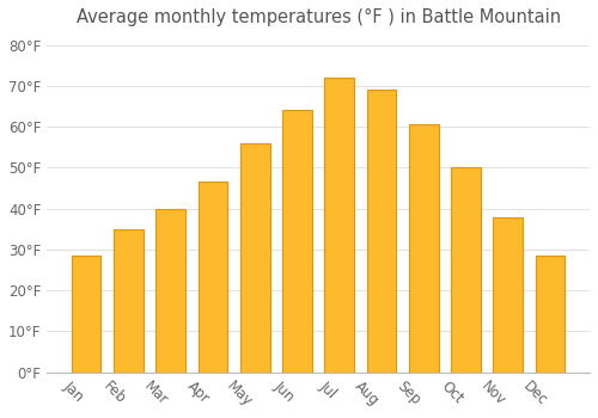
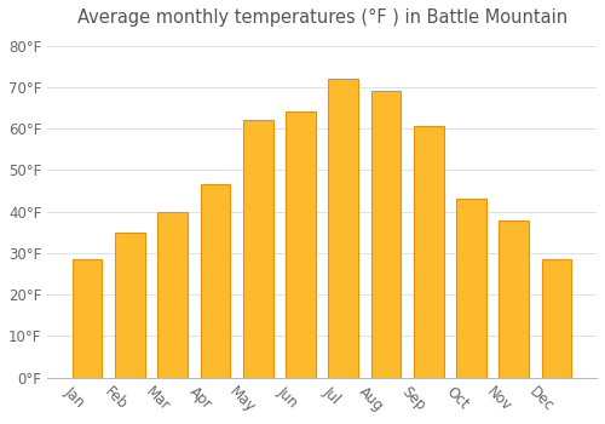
May: 56.0°F -> 62.0°F
Oct: 50.0°F -> 43.0°F
